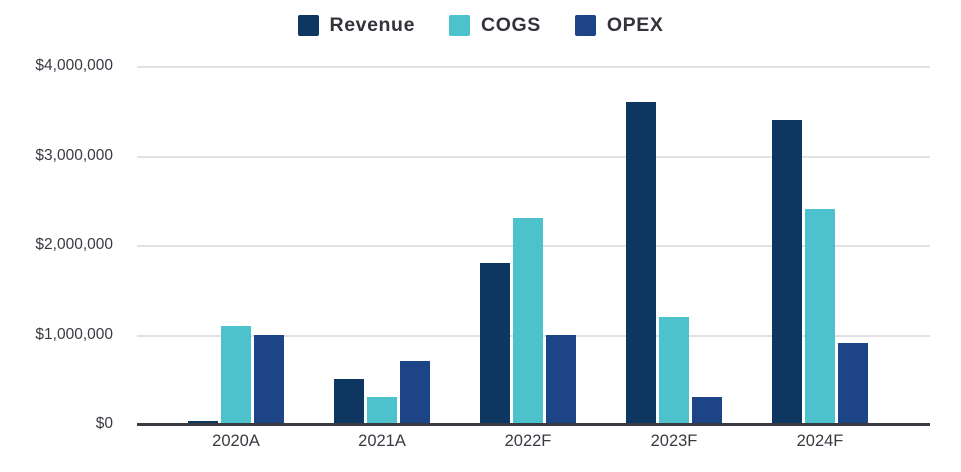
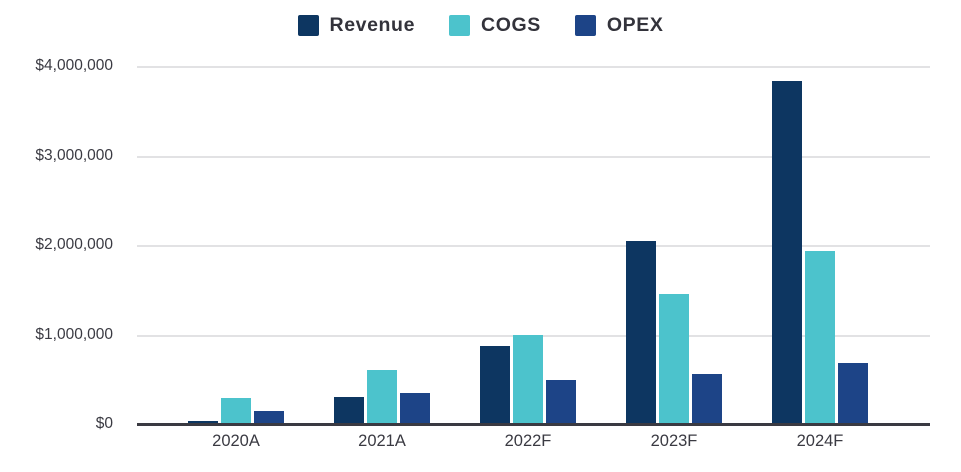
COGS/2020A: $1100000 -> $300000
OPEX/2020A: $1000000 -> $100000
Revenue/2021A: $500000 -> $300000
COGS/2021A: $300000 -> $600000
OPEX/2021A: $700000 -> $300000
Revenue/2022F: $1800000 -> $900000
COGS/2022F: $2300000 -> $1000000
OPEX/2022F: $1000000 -> $500000
Revenue/2023F: $3600000 -> $2000000
COGS/2023F: $1200000 -> $1400000
OPEX/2023F: $300000 -> $600000
Revenue/2024F: $3400000 -> $3800000
COGS/2024F: $2400000 -> $1900000
OPEX/2024F: $900000 -> $700000
